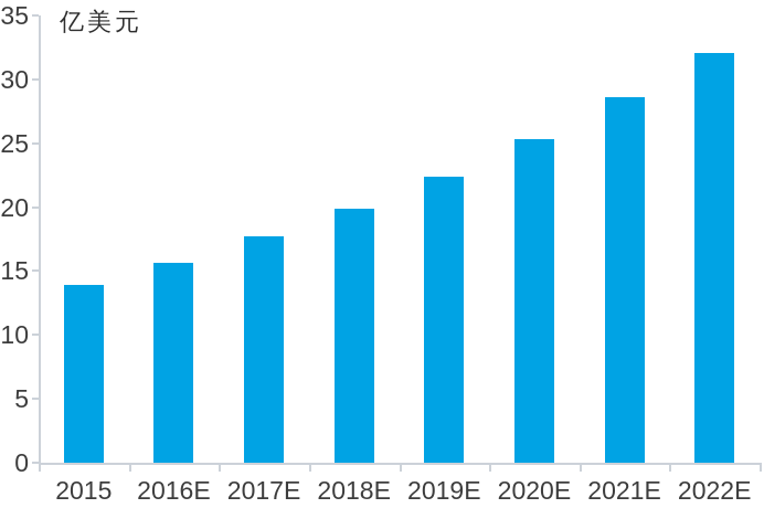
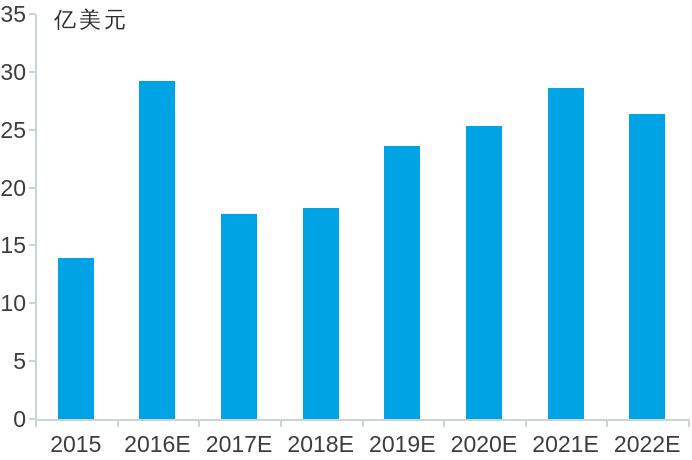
2016E: 15.6 -> 29.2
2018E: 19.9 -> 18.2
2019E: 22.4 -> 23.6
2022E: 32.1 -> 26.4
